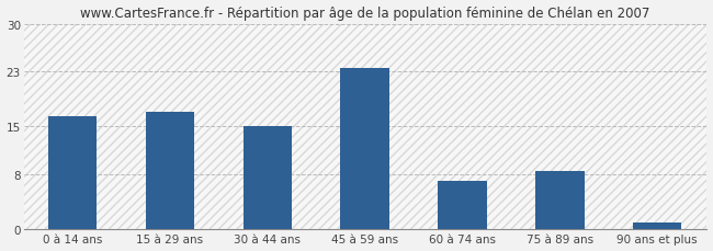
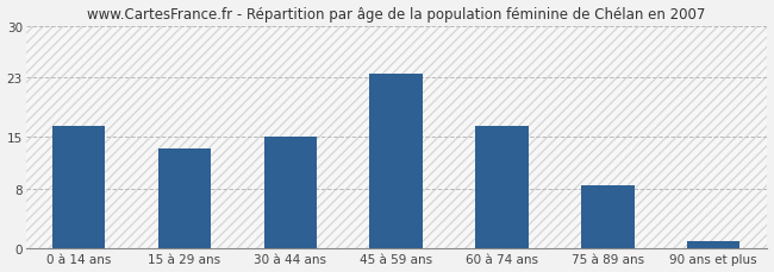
15 à 29 ans: 17.2 -> 13.5
60 à 74 ans: 7.0 -> 16.5
